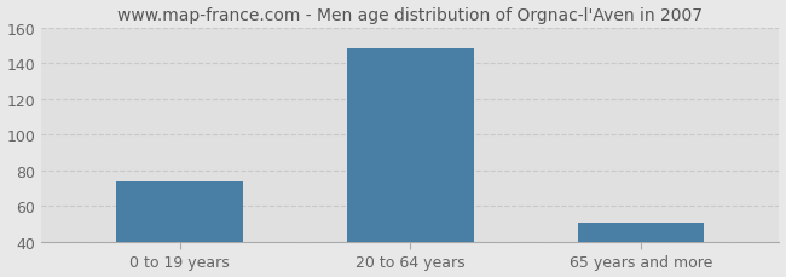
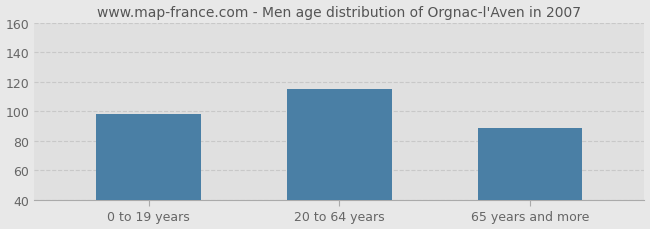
0 to 19 years: 74 -> 98
20 to 64 years: 148 -> 115
65 years and more: 51 -> 89
